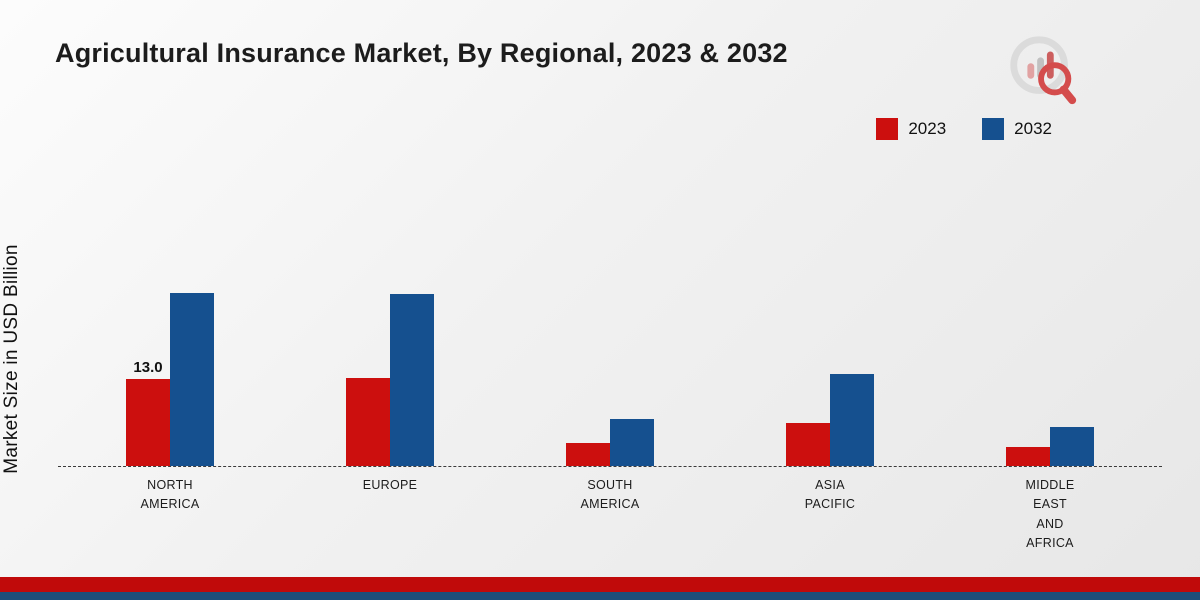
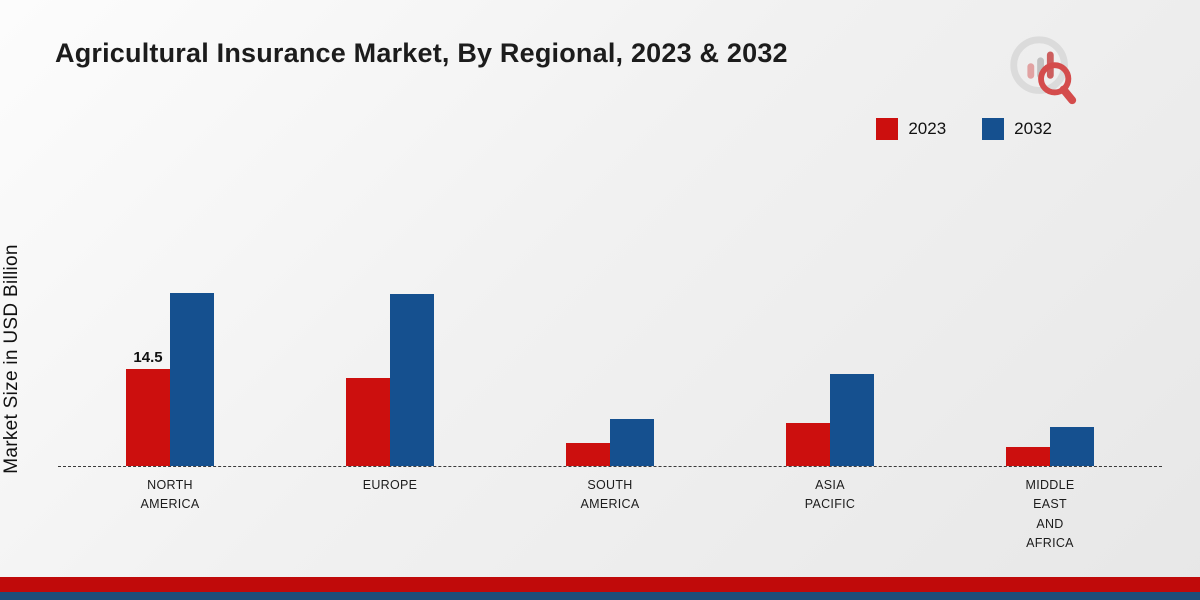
2023/NORTH AMERICA: 13.0 -> 14.5
